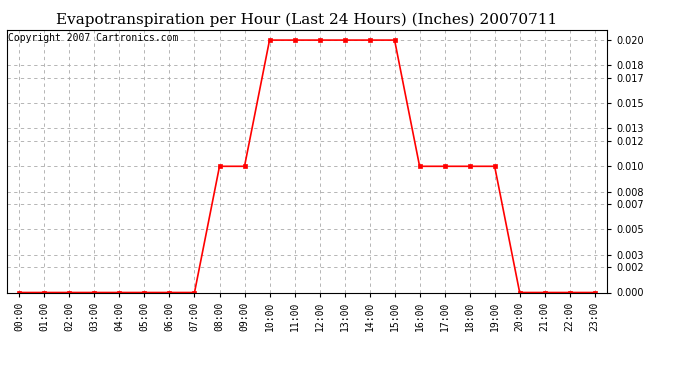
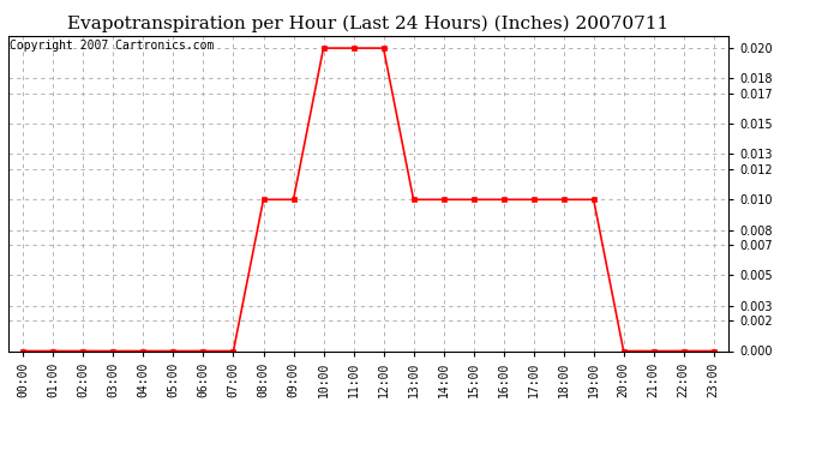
13:00: 0.02 -> 0.01
14:00: 0.02 -> 0.01
15:00: 0.02 -> 0.01
